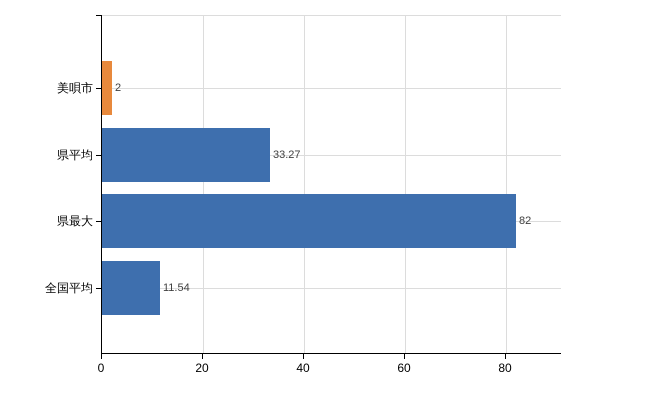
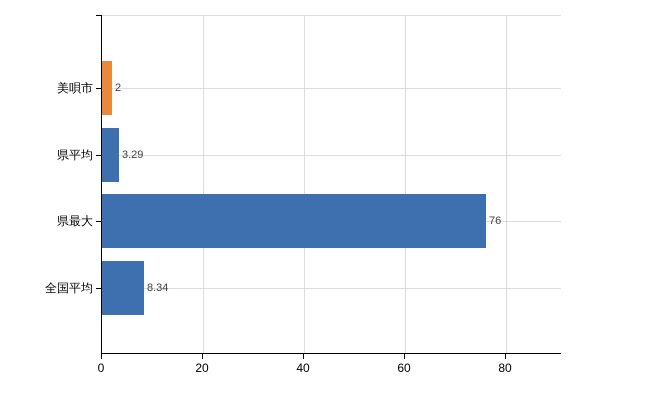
県平均: 33.27 -> 3.29
県最大: 82 -> 76
全国平均: 11.54 -> 8.34
